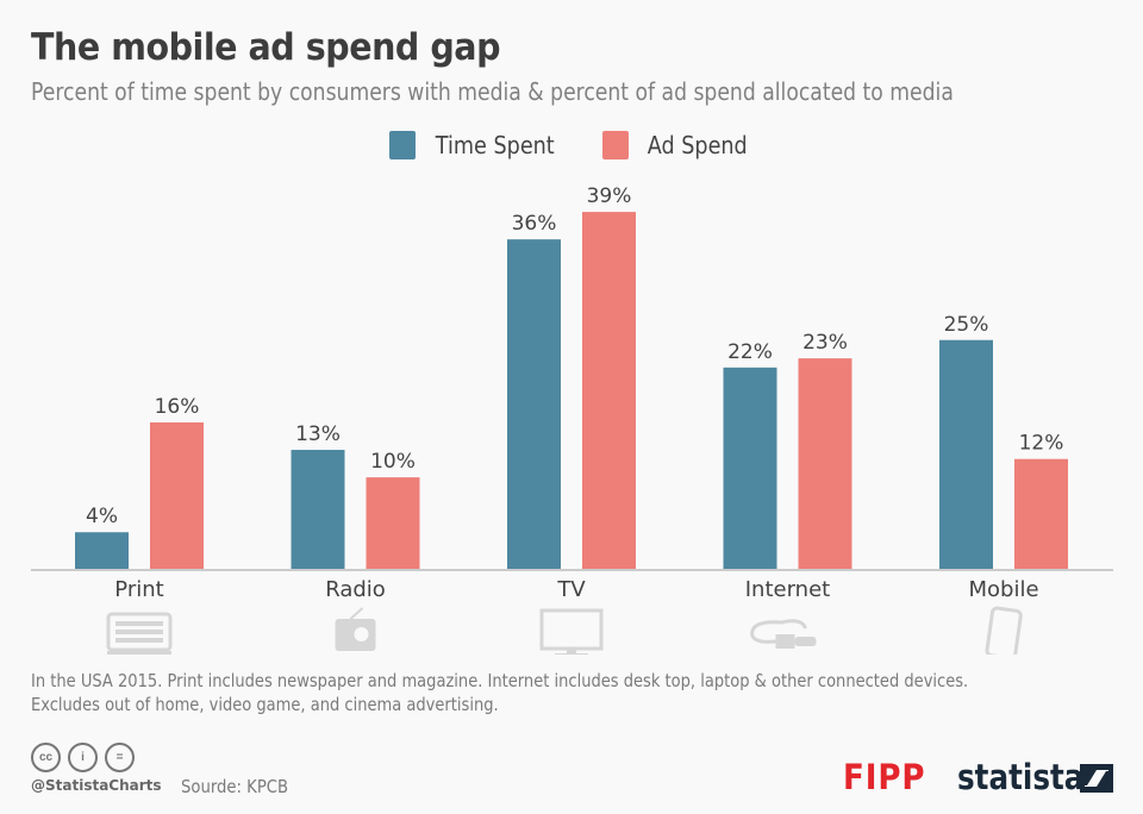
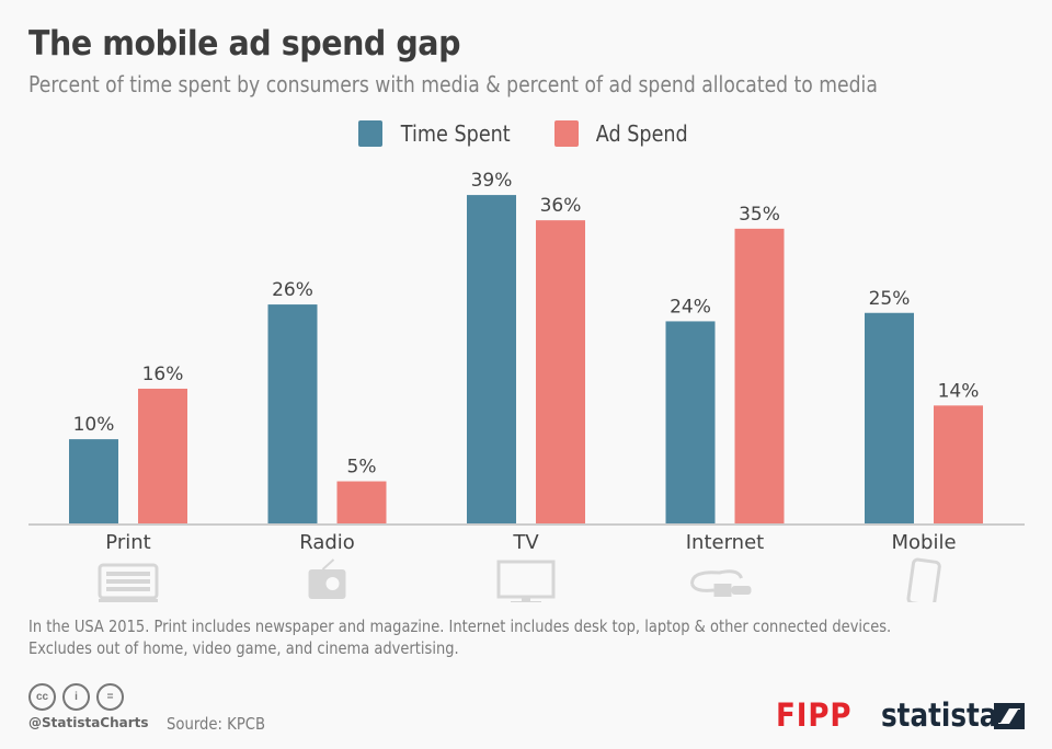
Time Spent/Print: 4% -> 10%
Time Spent/Radio: 13% -> 26%
Ad Spend/Radio: 10% -> 5%
Time Spent/TV: 36% -> 39%
Ad Spend/TV: 39% -> 36%
Time Spent/Internet: 22% -> 24%
Ad Spend/Internet: 23% -> 35%
Ad Spend/Mobile: 12% -> 14%
